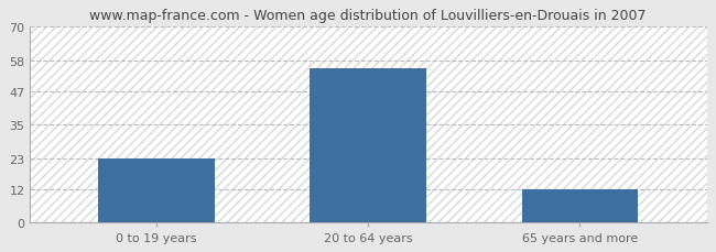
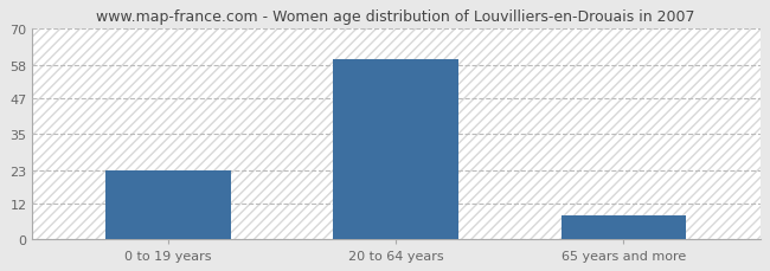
20 to 64 years: 55 -> 60
65 years and more: 12 -> 8
